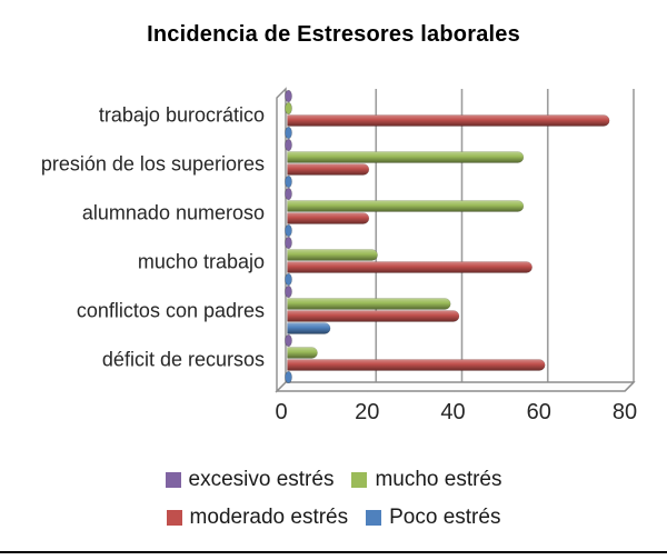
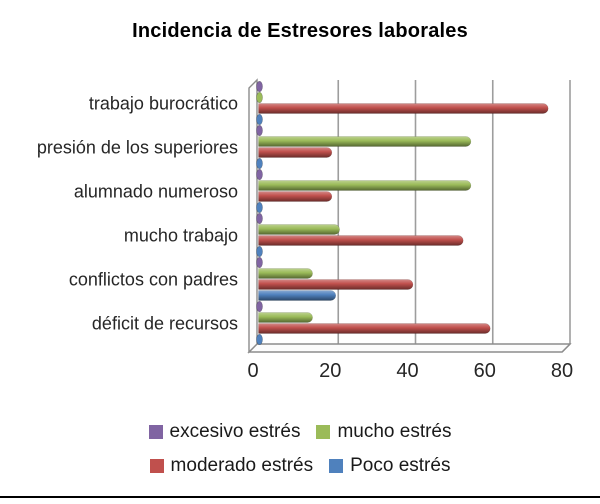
moderado estrés/mucho trabajo: 57 -> 53
mucho estrés/conflictos con padres: 38 -> 14
Poco estrés/conflictos con padres: 10 -> 20
mucho estrés/déficit de recursos: 7 -> 14
